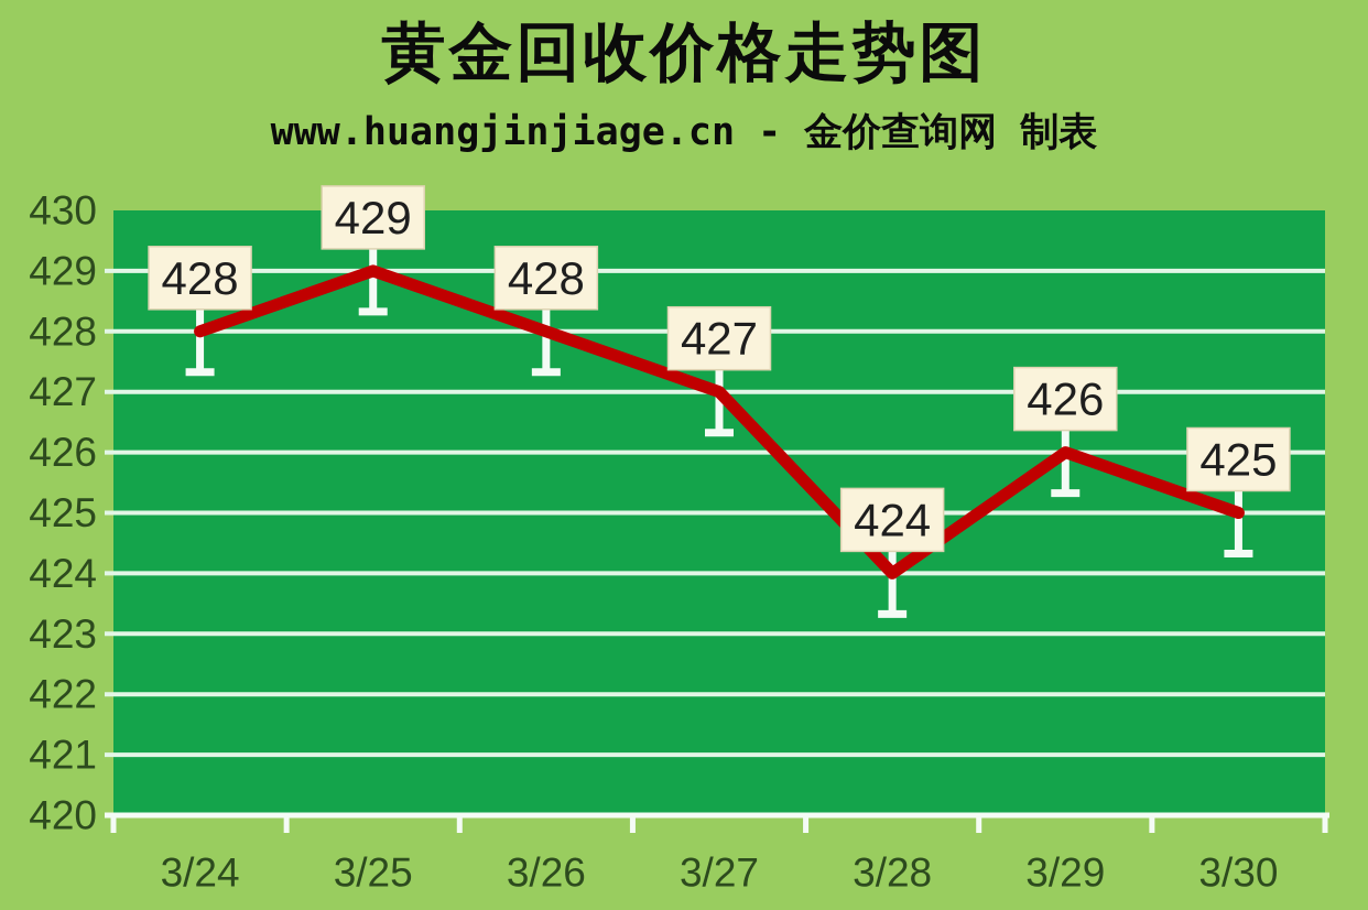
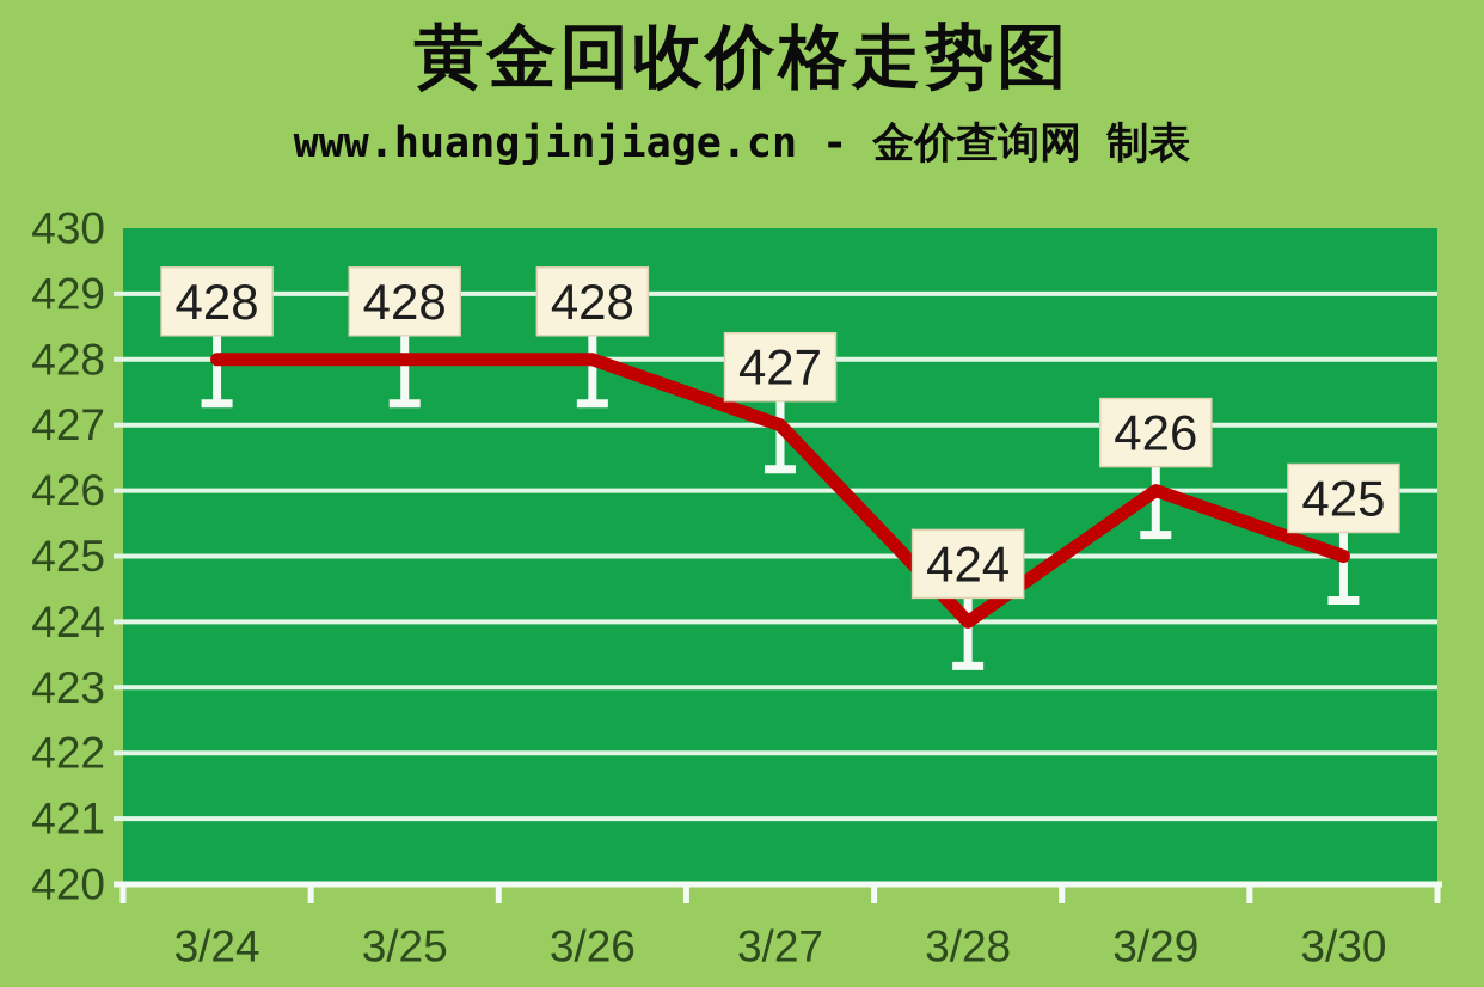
3/25: 429 -> 428
